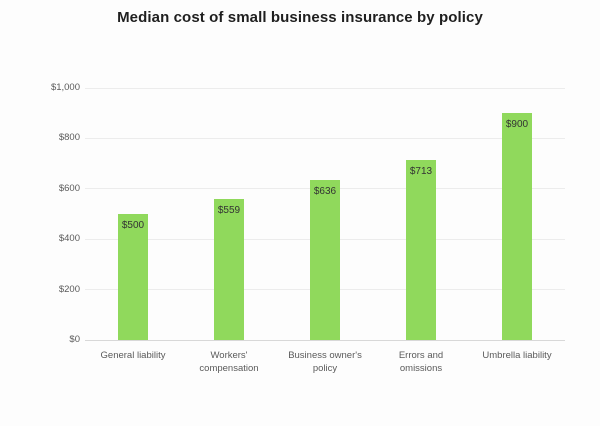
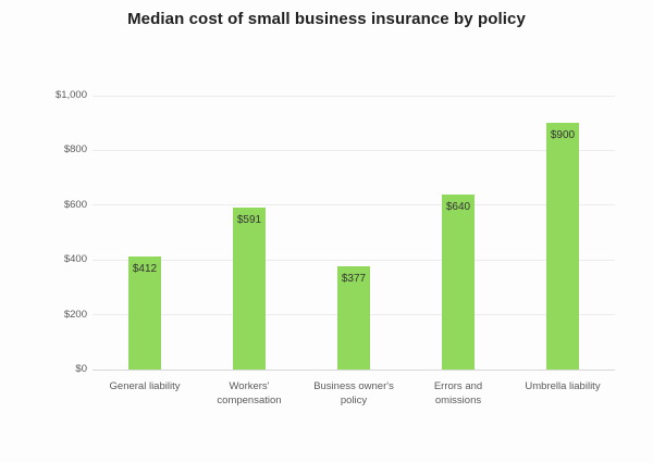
General liability: $500 -> $412
Workers' compensation: $559 -> $591
Business owner's policy: $636 -> $377
Errors and omissions: $713 -> $640
